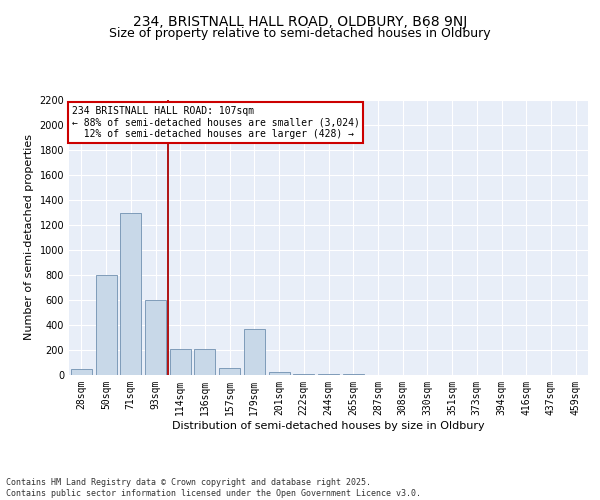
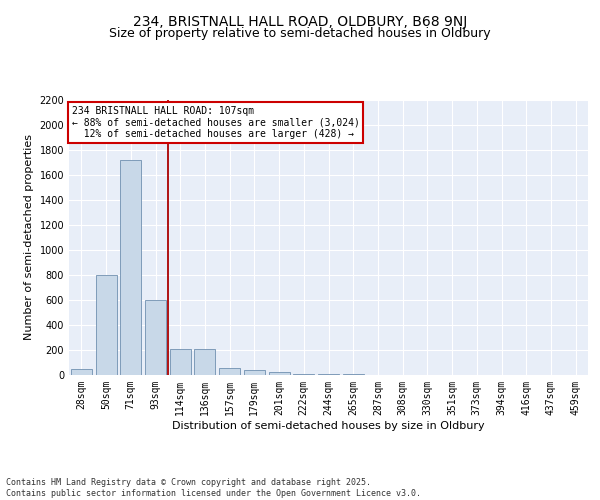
71sqm: 1300 -> 1720
179sqm: 370 -> 40
